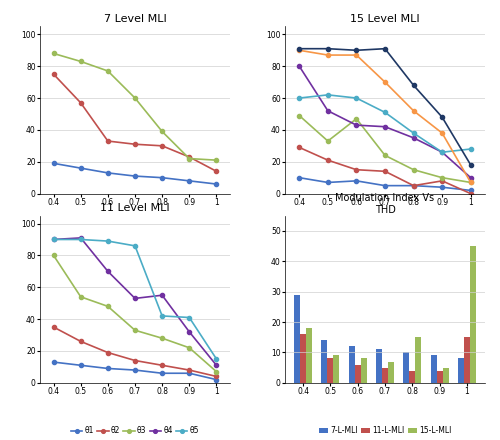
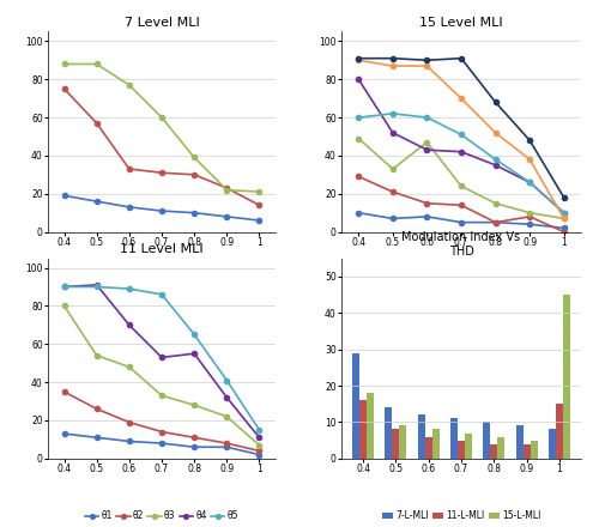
7 Level MLI/θ3/0.5: 83 -> 88
15 Level MLI/θ5/1: 28 -> 10
11 Level MLI/θ5/0.8: 42 -> 65
Modulation Index Vs THD/15-L-MLI/0.8: 15 -> 6
